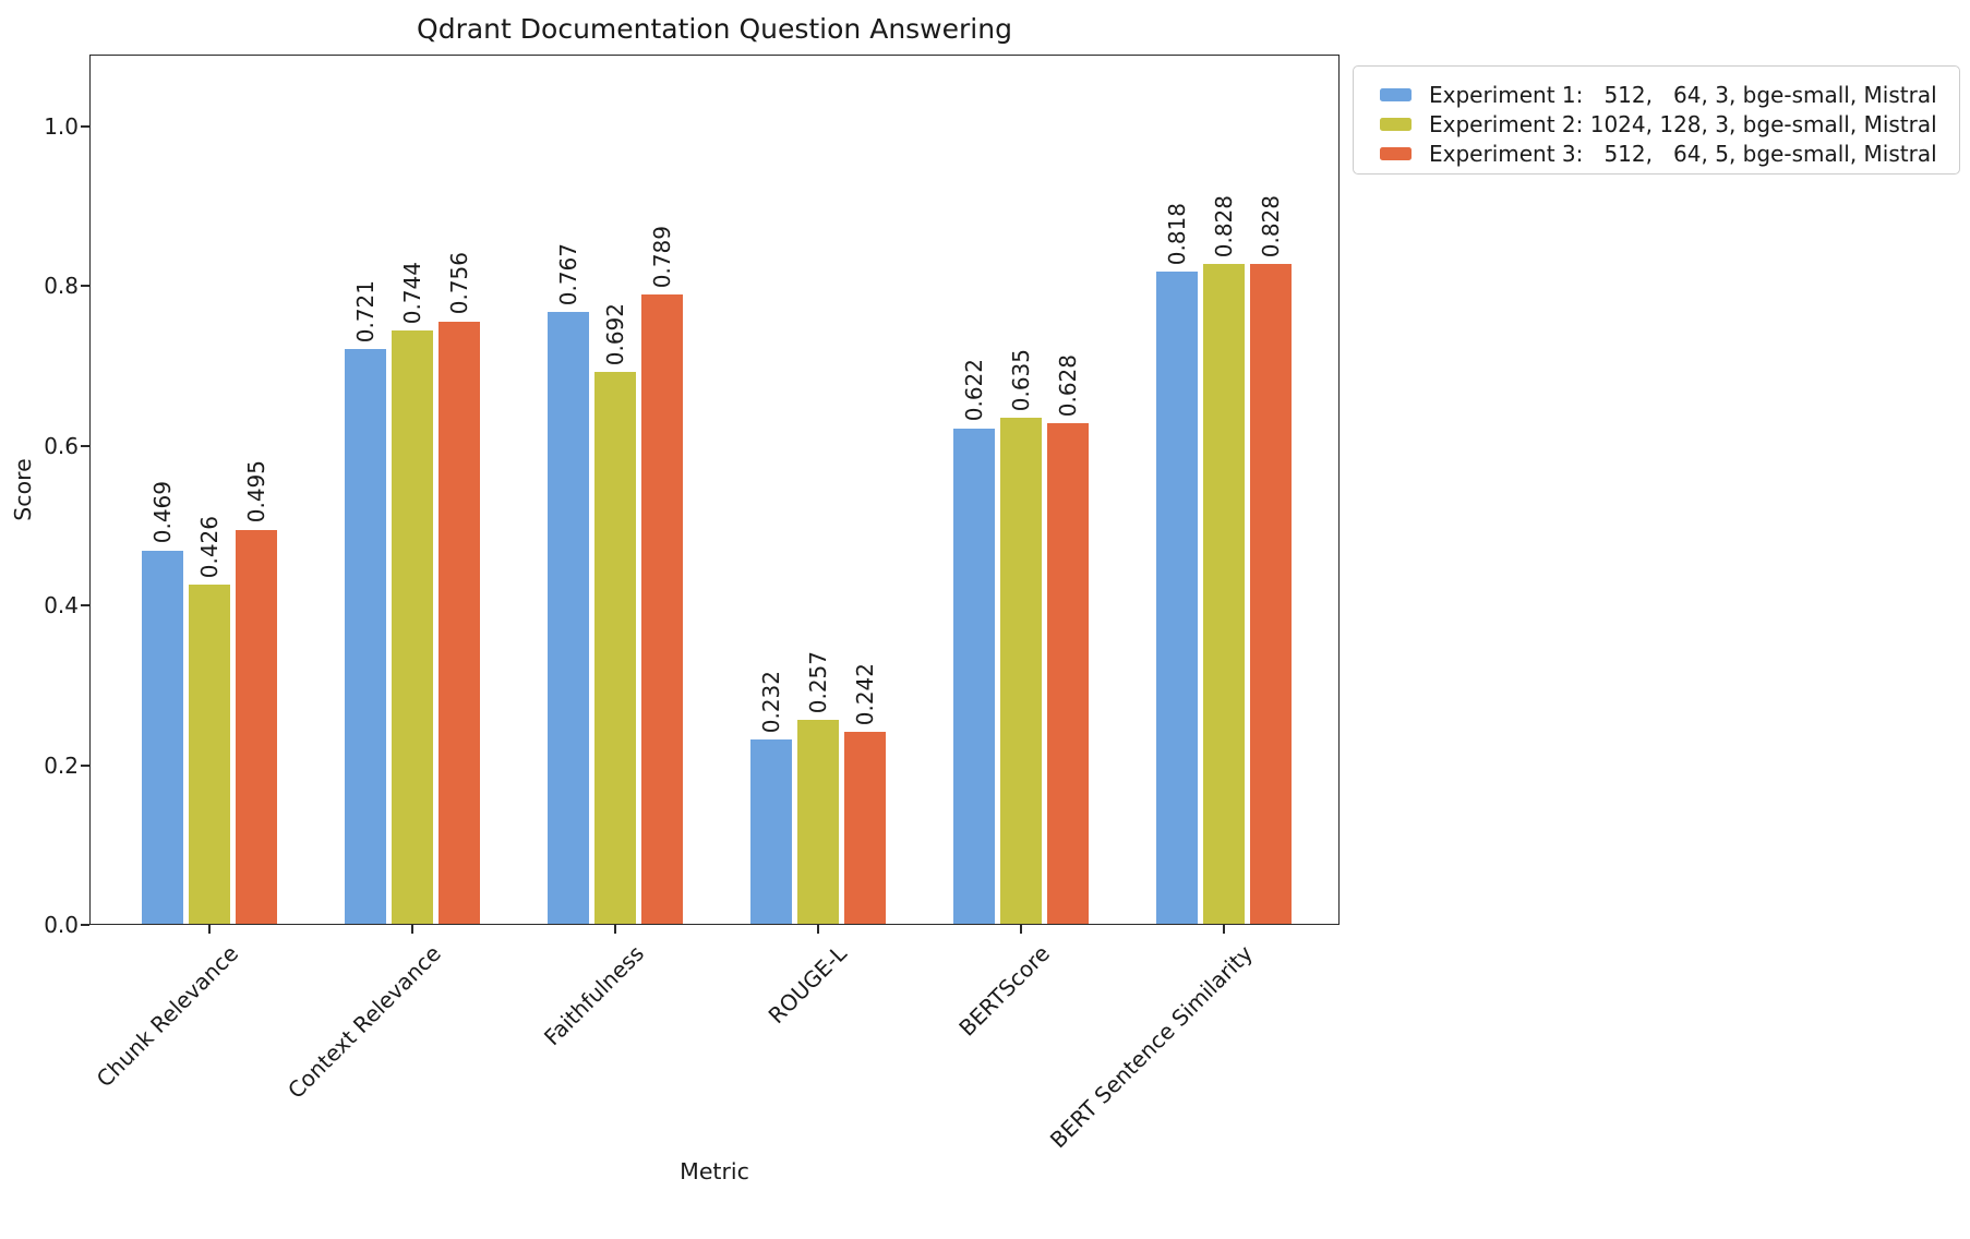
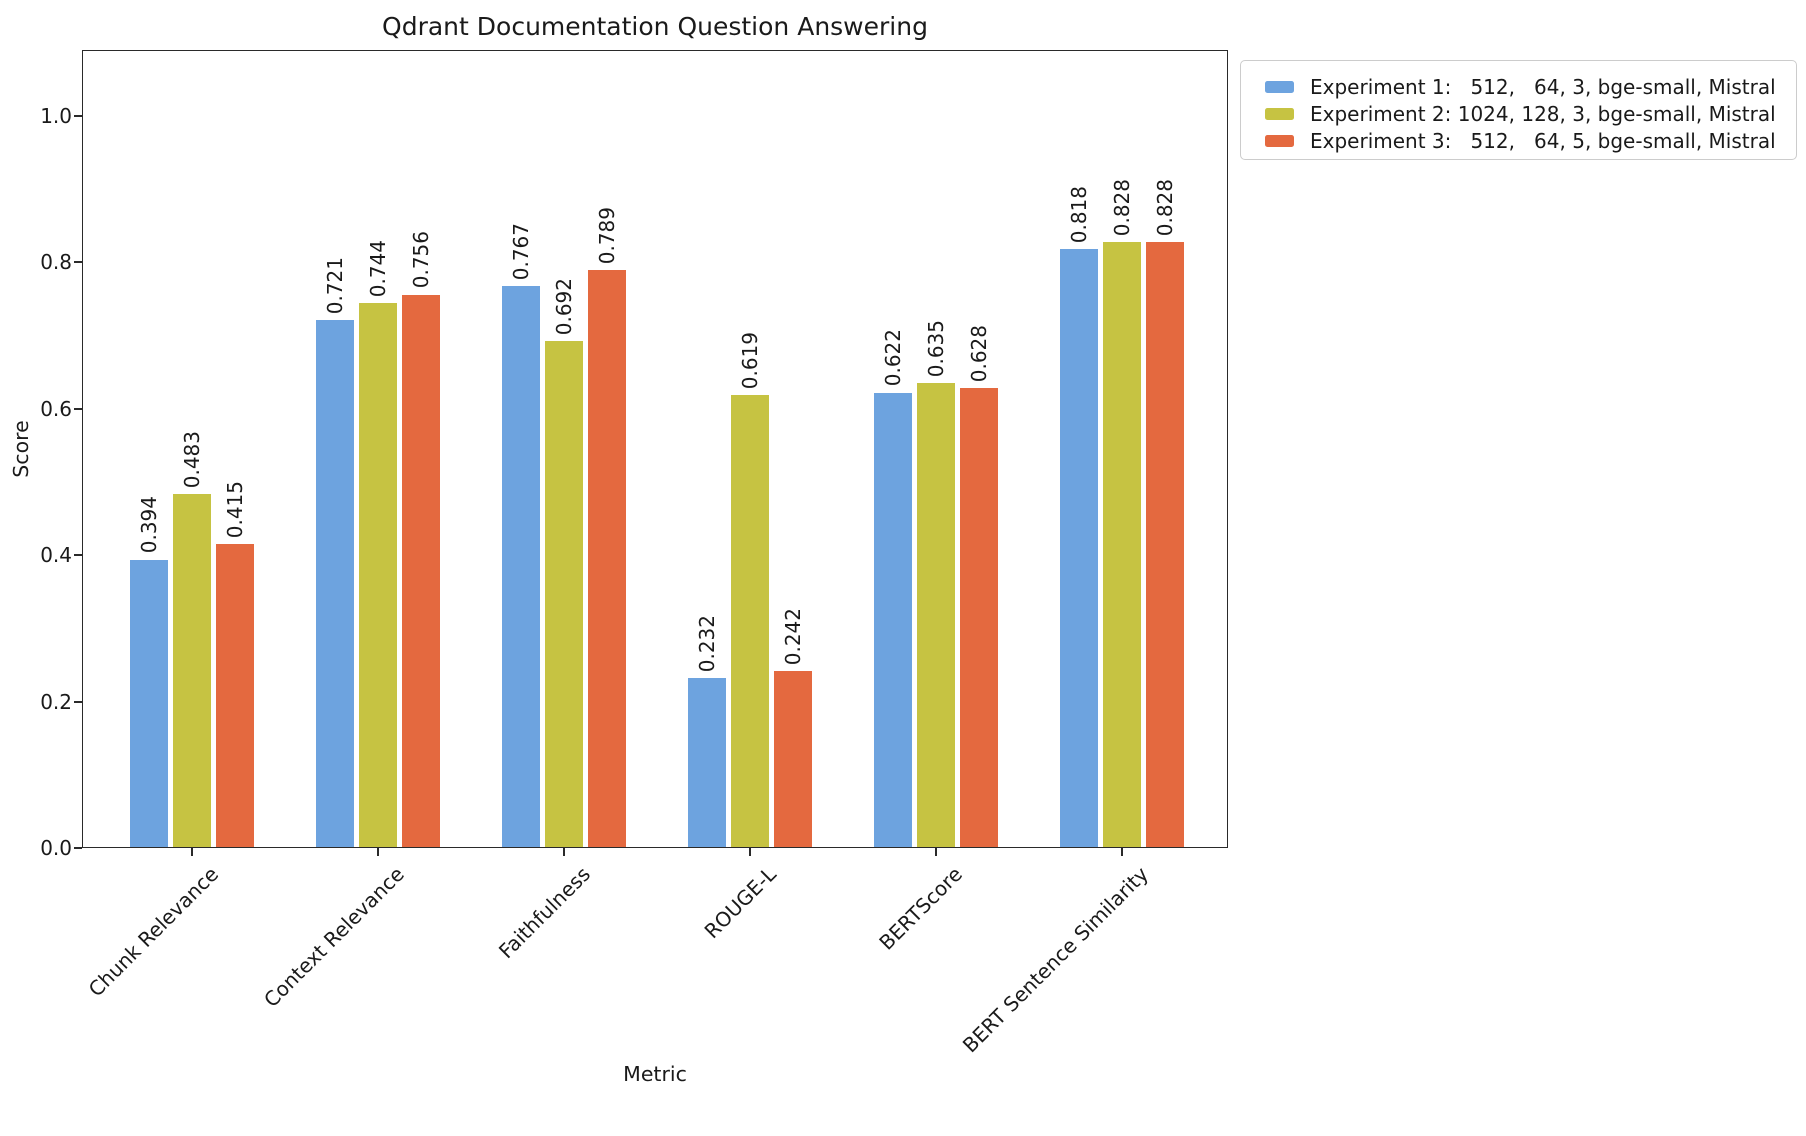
Experiment 1: 512, 64, 3, bge-small, Mistral/Chunk Relevance: 0.469 -> 0.394
Experiment 2: 1024, 128, 3, bge-small, Mistral/Chunk Relevance: 0.426 -> 0.483
Experiment 3: 512, 64, 5, bge-small, Mistral/Chunk Relevance: 0.495 -> 0.415
Experiment 2: 1024, 128, 3, bge-small, Mistral/ROUGE-L: 0.257 -> 0.619
